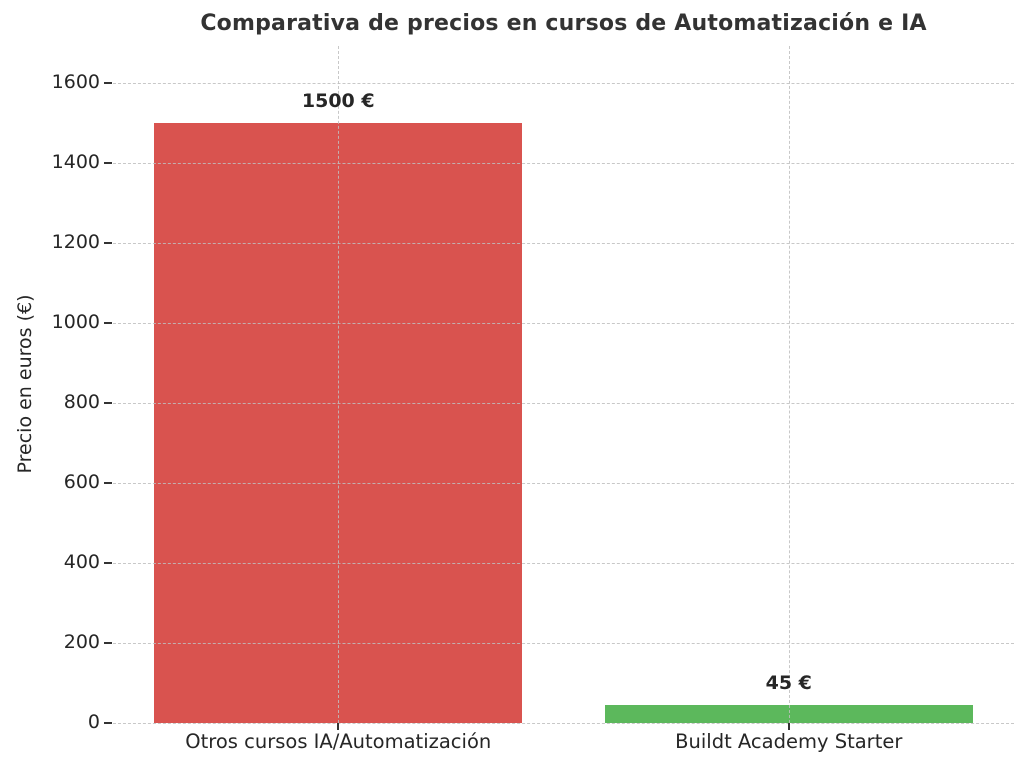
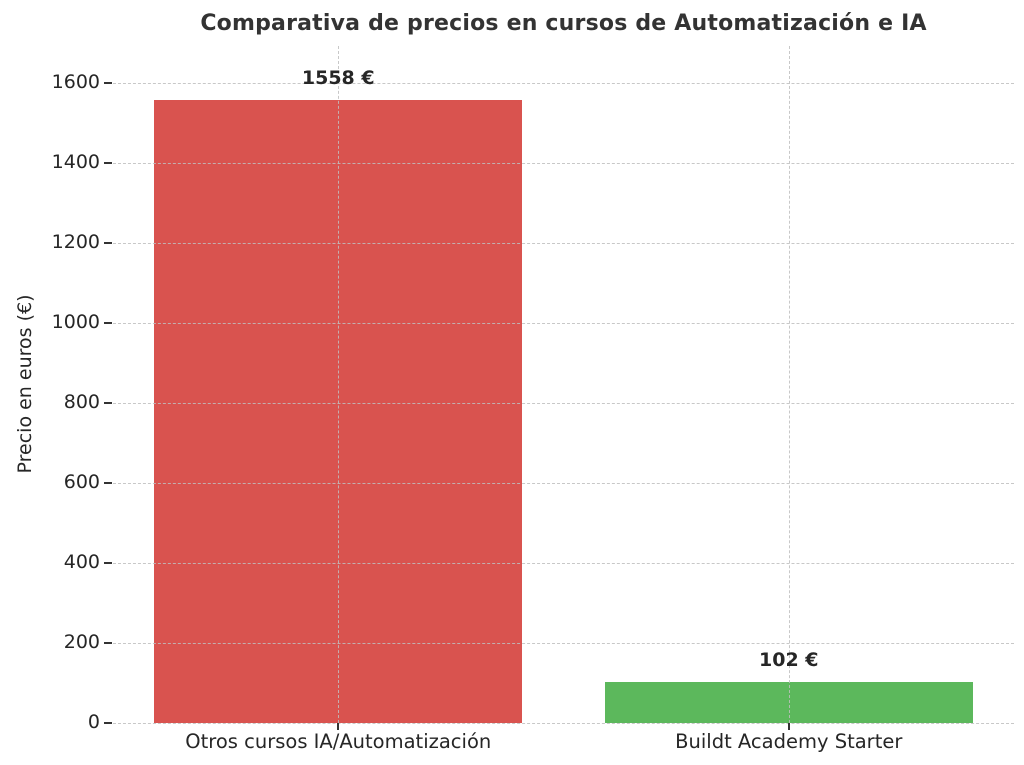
Otros cursos IA/Automatización: 1500 -> 1558
Buildt Academy Starter: 45 -> 102
